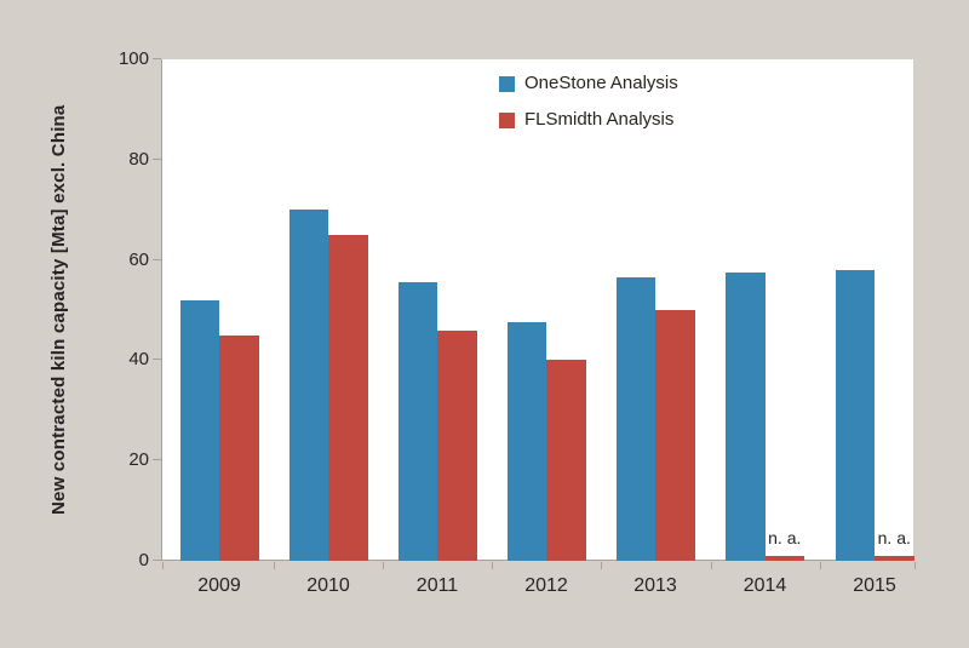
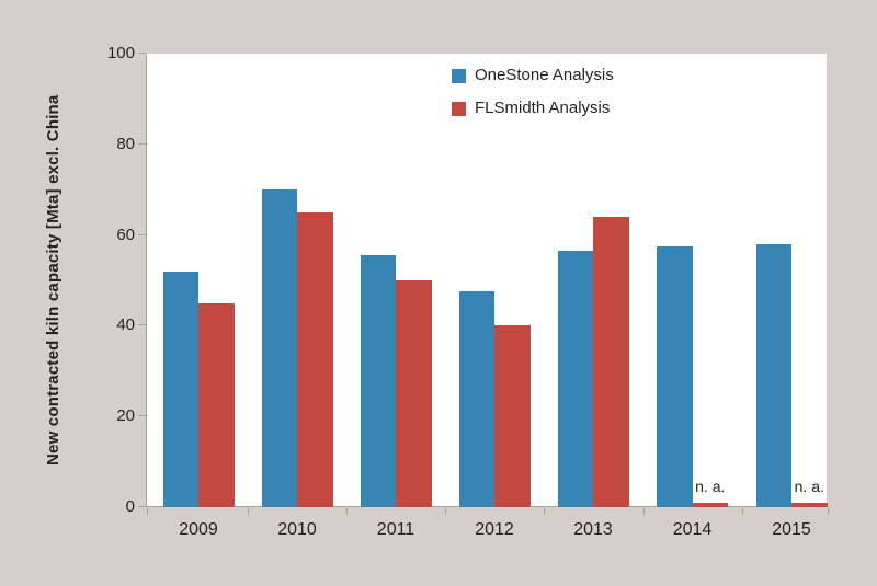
FLSmidth Analysis/2011: 46 -> 50
FLSmidth Analysis/2013: 50 -> 64
